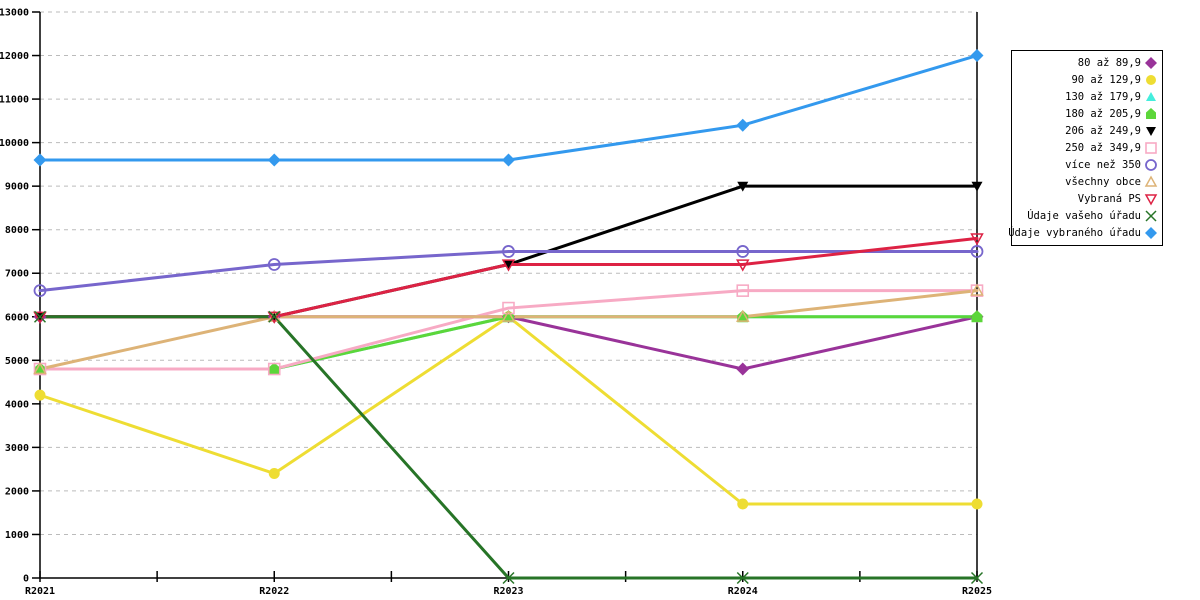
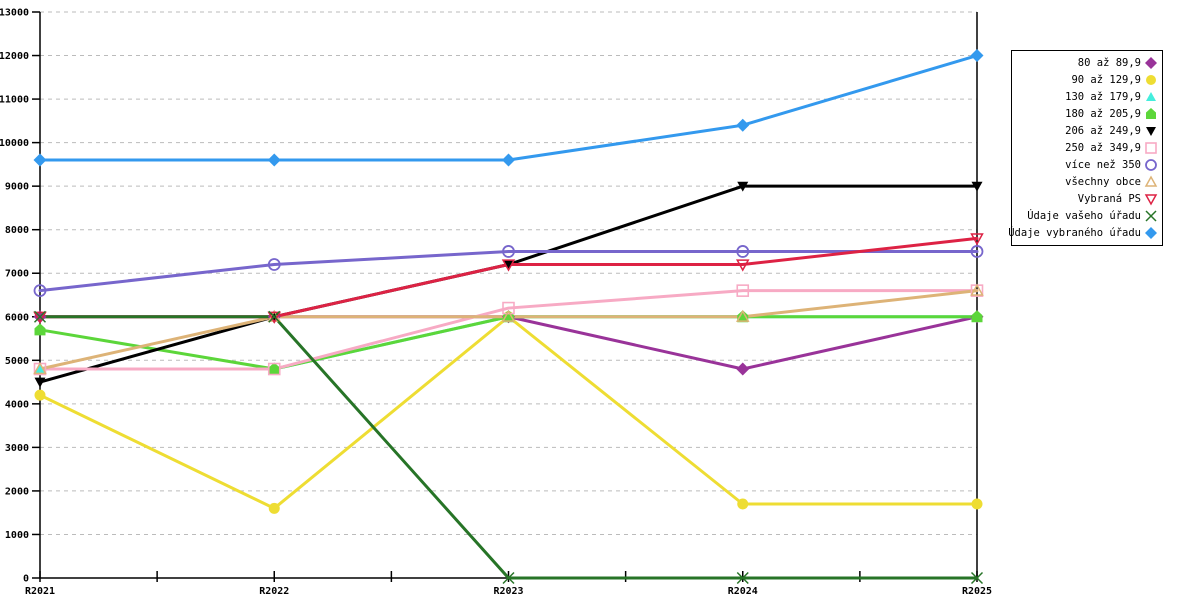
180 až 205,9/R2021: 4800 -> 5700
206 až 249,9/R2021: 6000 -> 4500
90 až 129,9/R2022: 2400 -> 1600
